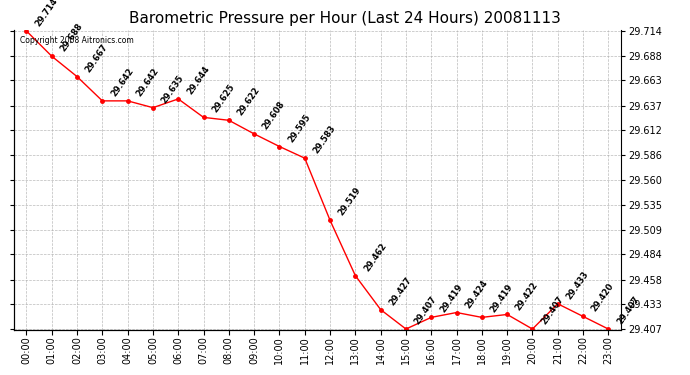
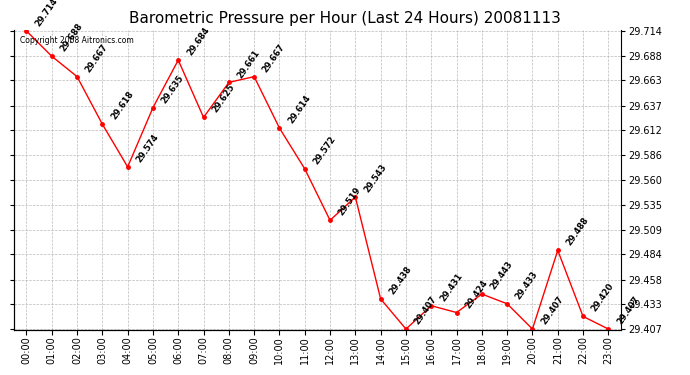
03:00: 29.642 -> 29.618
04:00: 29.642 -> 29.574
06:00: 29.644 -> 29.684
08:00: 29.622 -> 29.661
09:00: 29.608 -> 29.667
10:00: 29.595 -> 29.614
11:00: 29.583 -> 29.572
13:00: 29.462 -> 29.543
14:00: 29.427 -> 29.438
16:00: 29.419 -> 29.431
18:00: 29.419 -> 29.443
19:00: 29.422 -> 29.433
21:00: 29.433 -> 29.488
